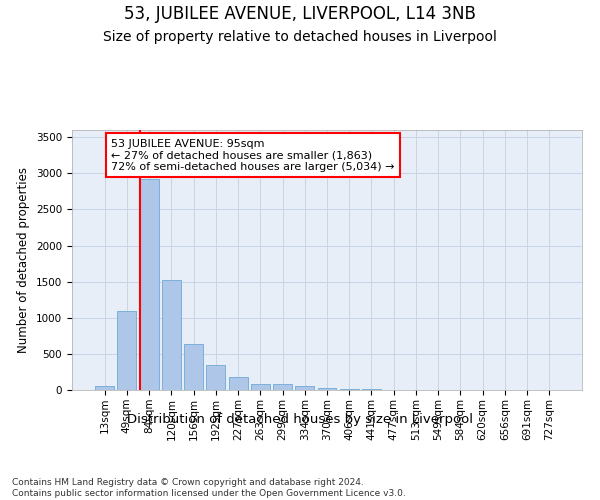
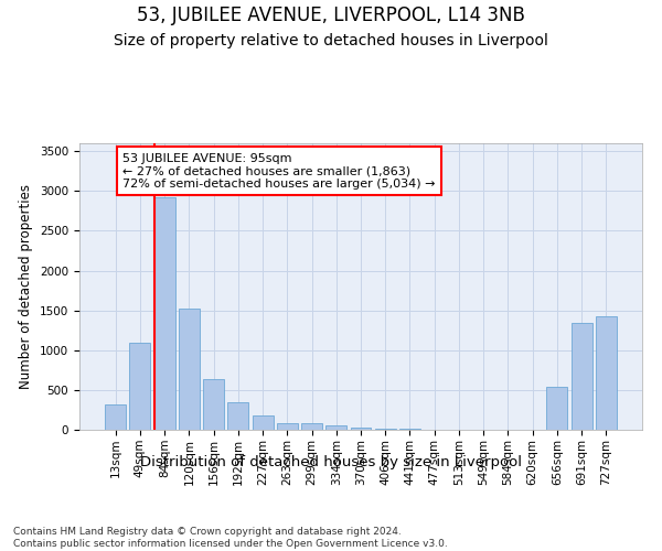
13sqm: 50 -> 320
656sqm: 0 -> 540
691sqm: 0 -> 1340
727sqm: 0 -> 1420
